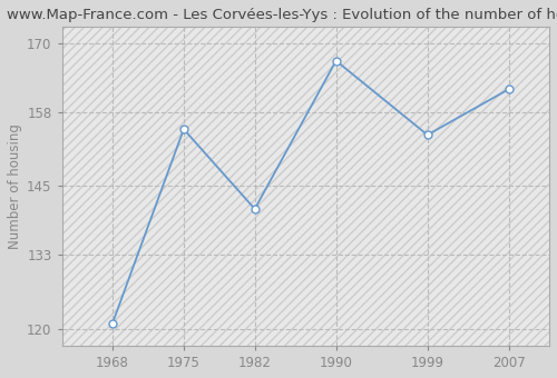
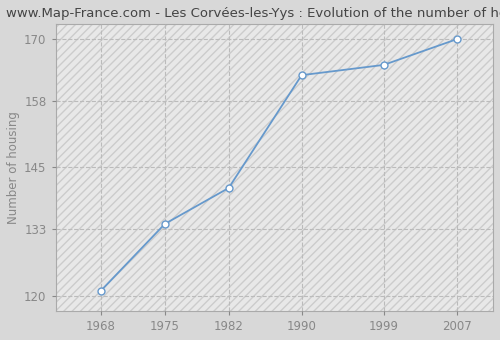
1975: 155 -> 134
1990: 167 -> 163
1999: 154 -> 165
2007: 162 -> 170
